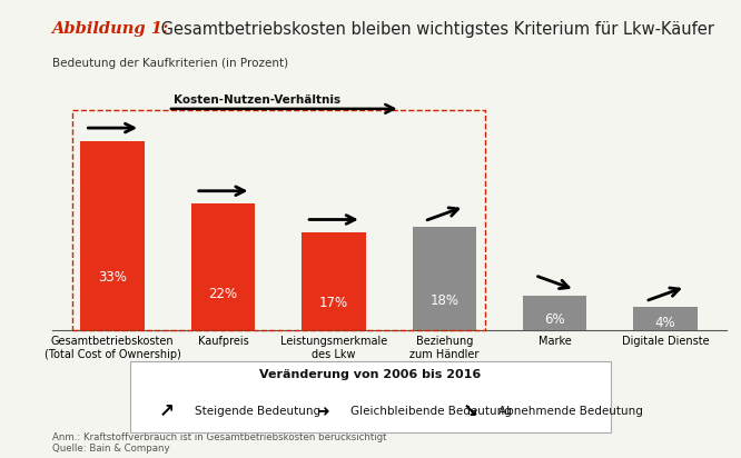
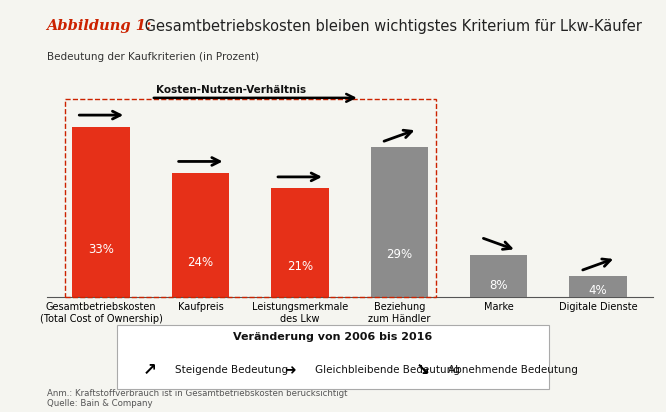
Kaufpreis: 22% -> 24%
Leistungsmerkmale des Lkw: 17% -> 21%
Beziehung zum Händler: 18% -> 29%
Marke: 6% -> 8%
